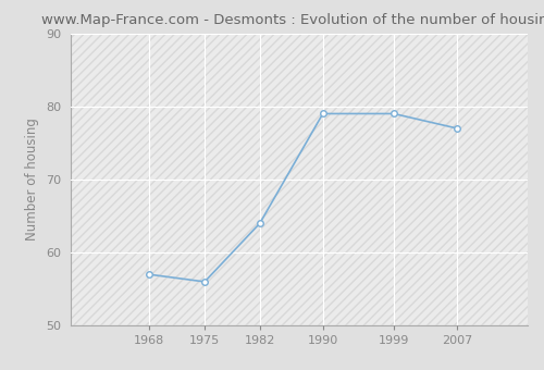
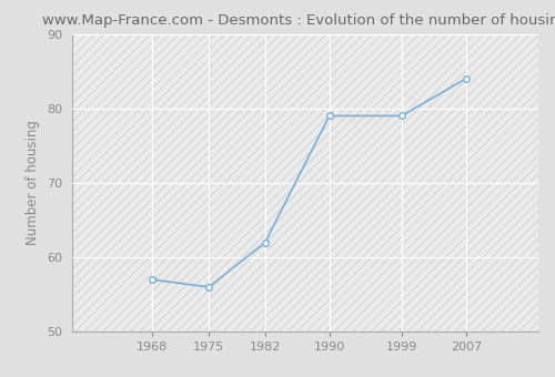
1982: 64 -> 62
2007: 77 -> 84
